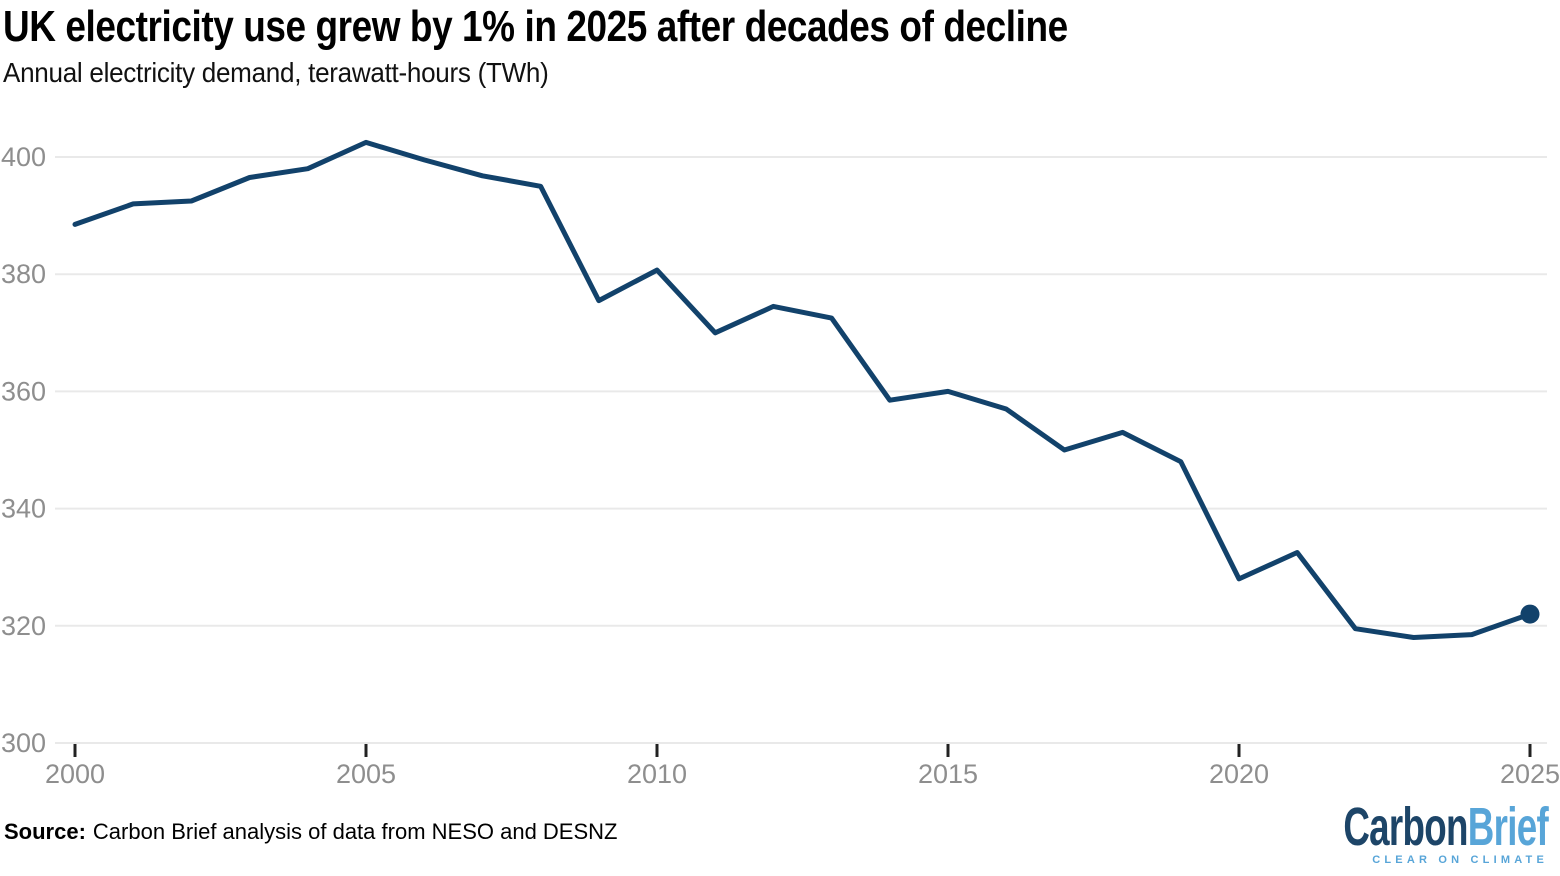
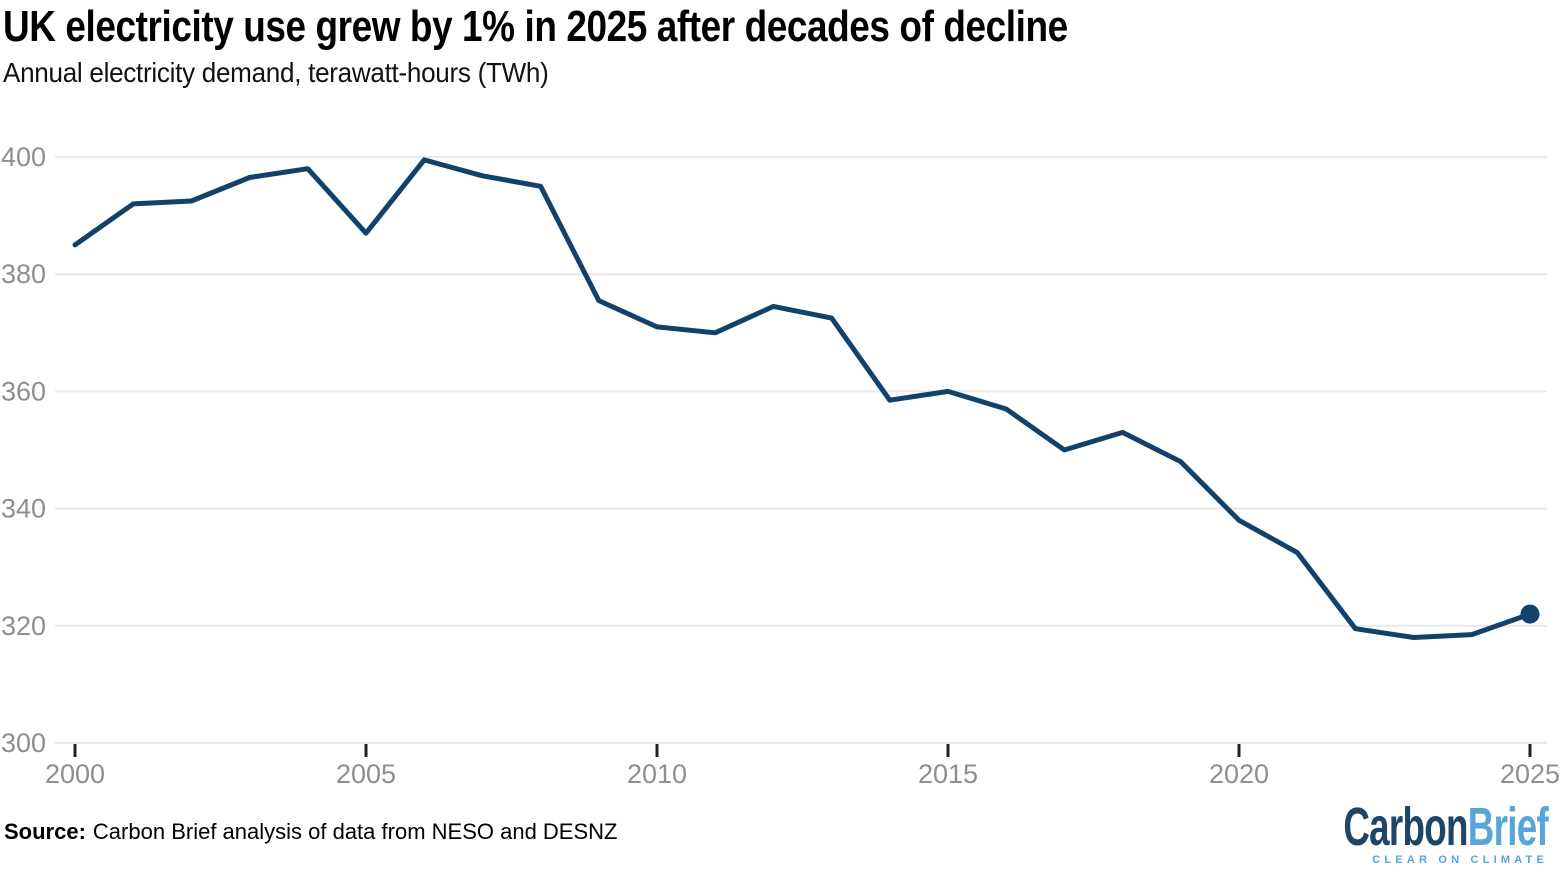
2000: 388 -> 385
2005: 402 -> 387
2010: 381 -> 371
2020: 328 -> 338
